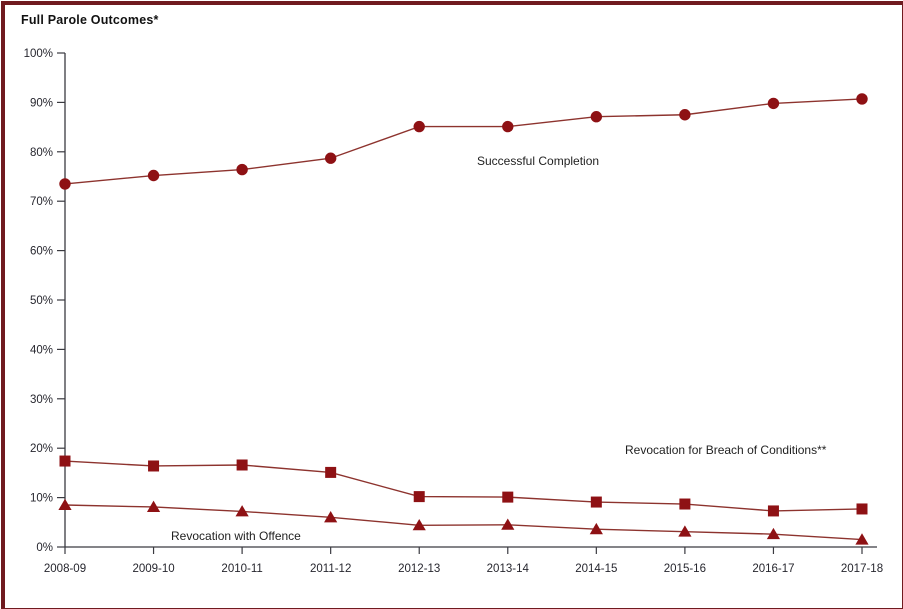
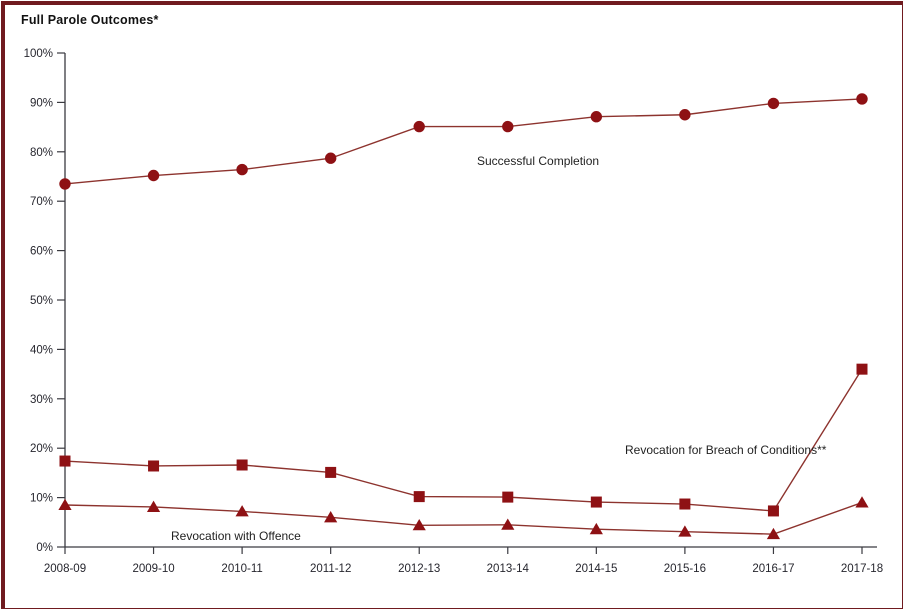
Revocation for Breach of Conditions**/2017-18: 8% -> 36%
Revocation with Offence/2017-18: 2% -> 9%
